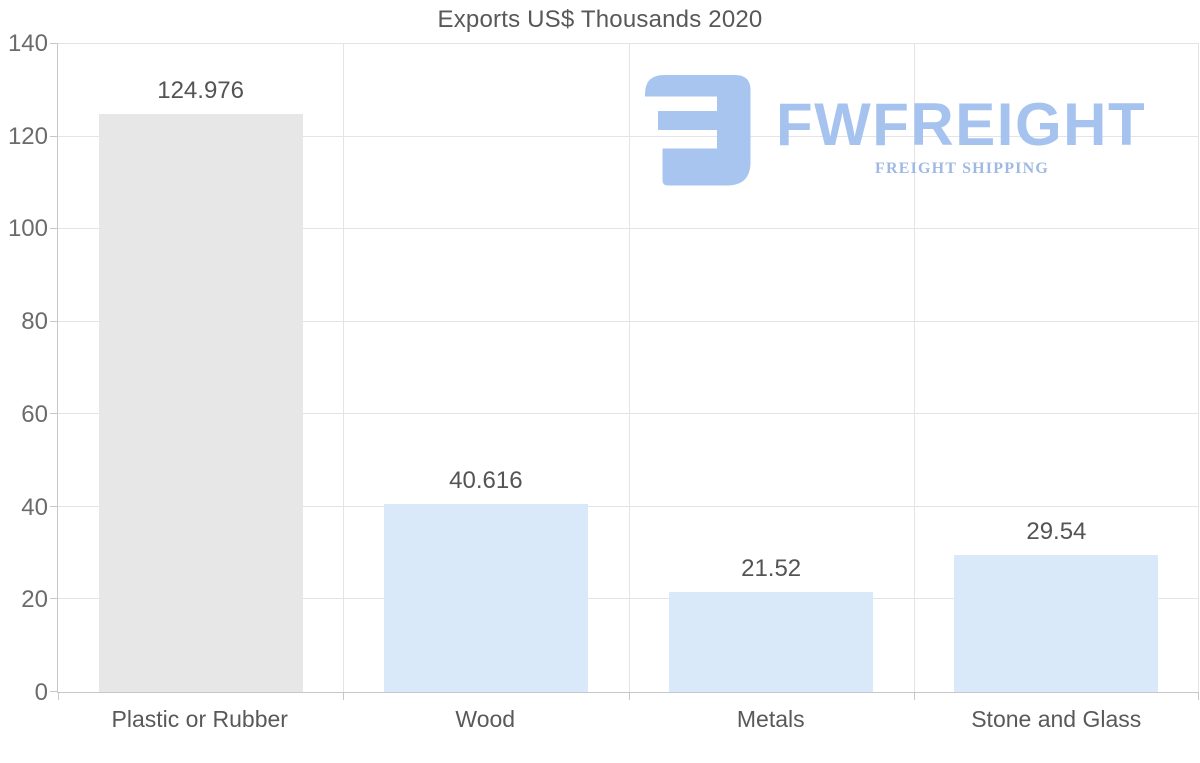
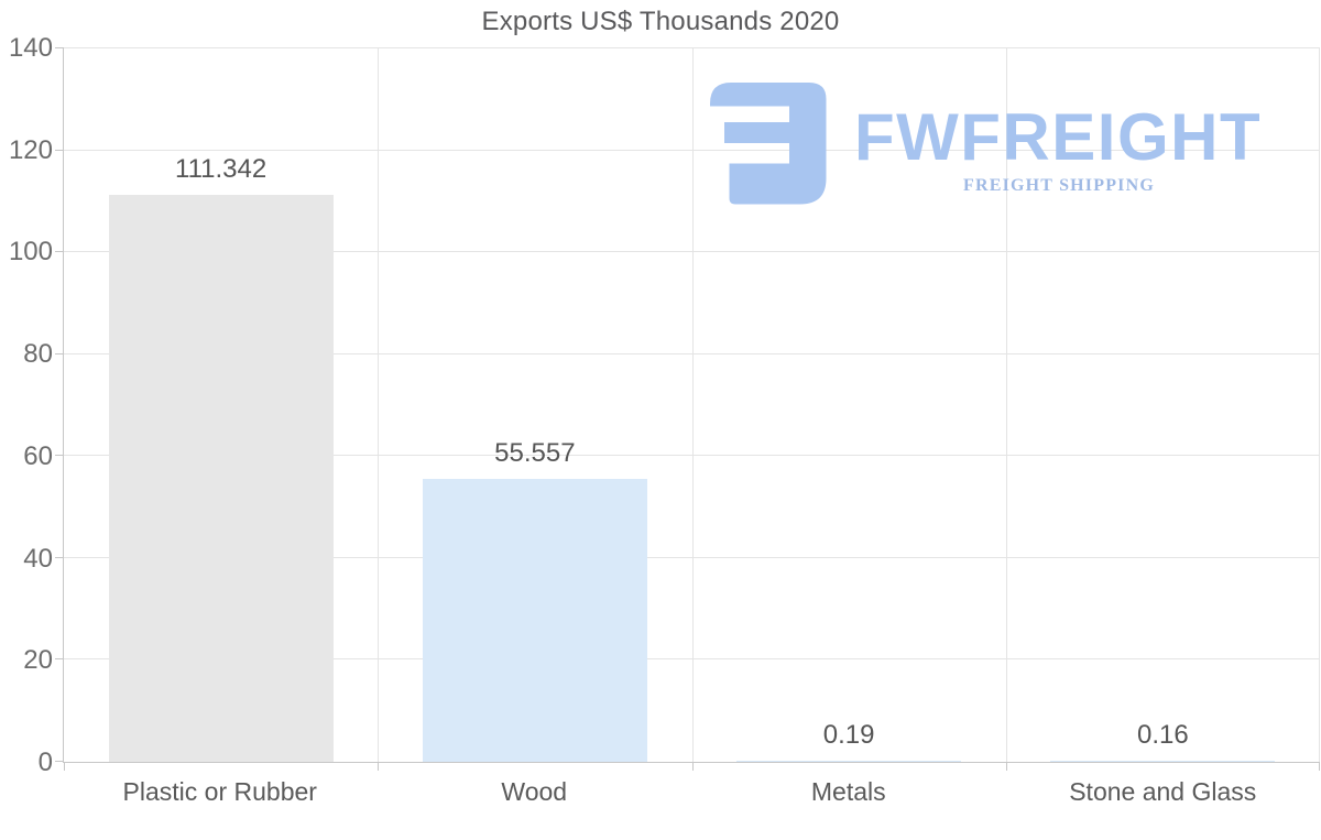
Plastic or Rubber: 124.976 -> 111.342
Wood: 40.616 -> 55.557
Metals: 21.52 -> 0.19
Stone and Glass: 29.54 -> 0.16
